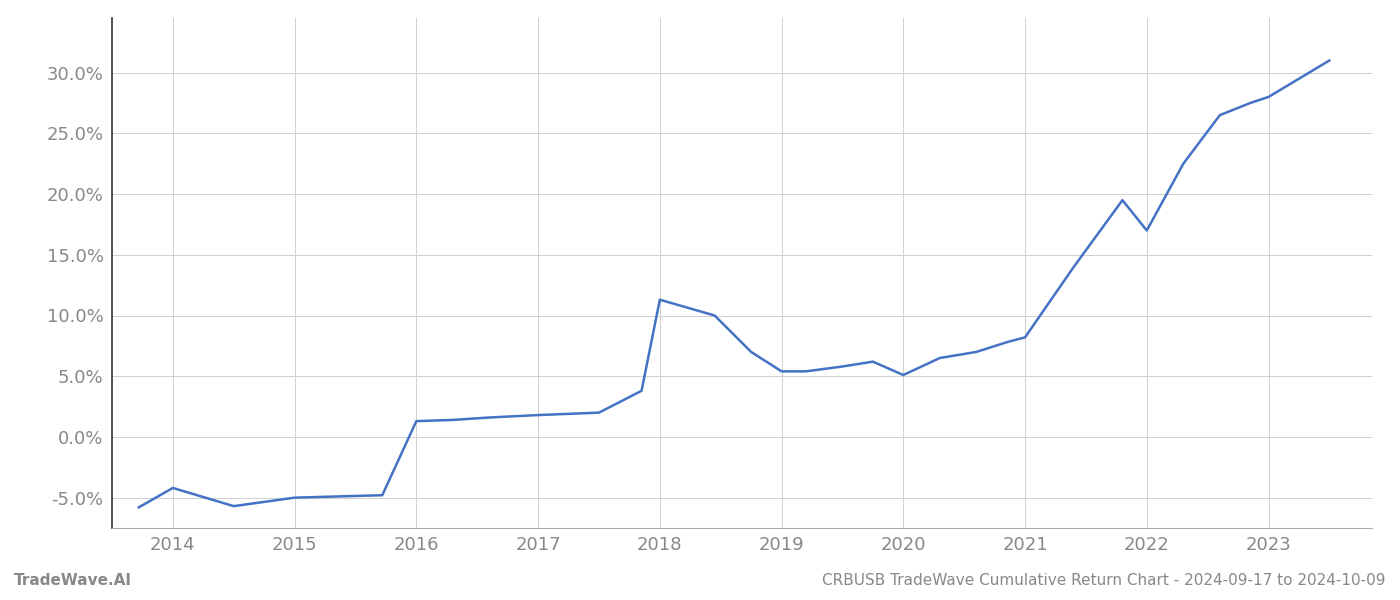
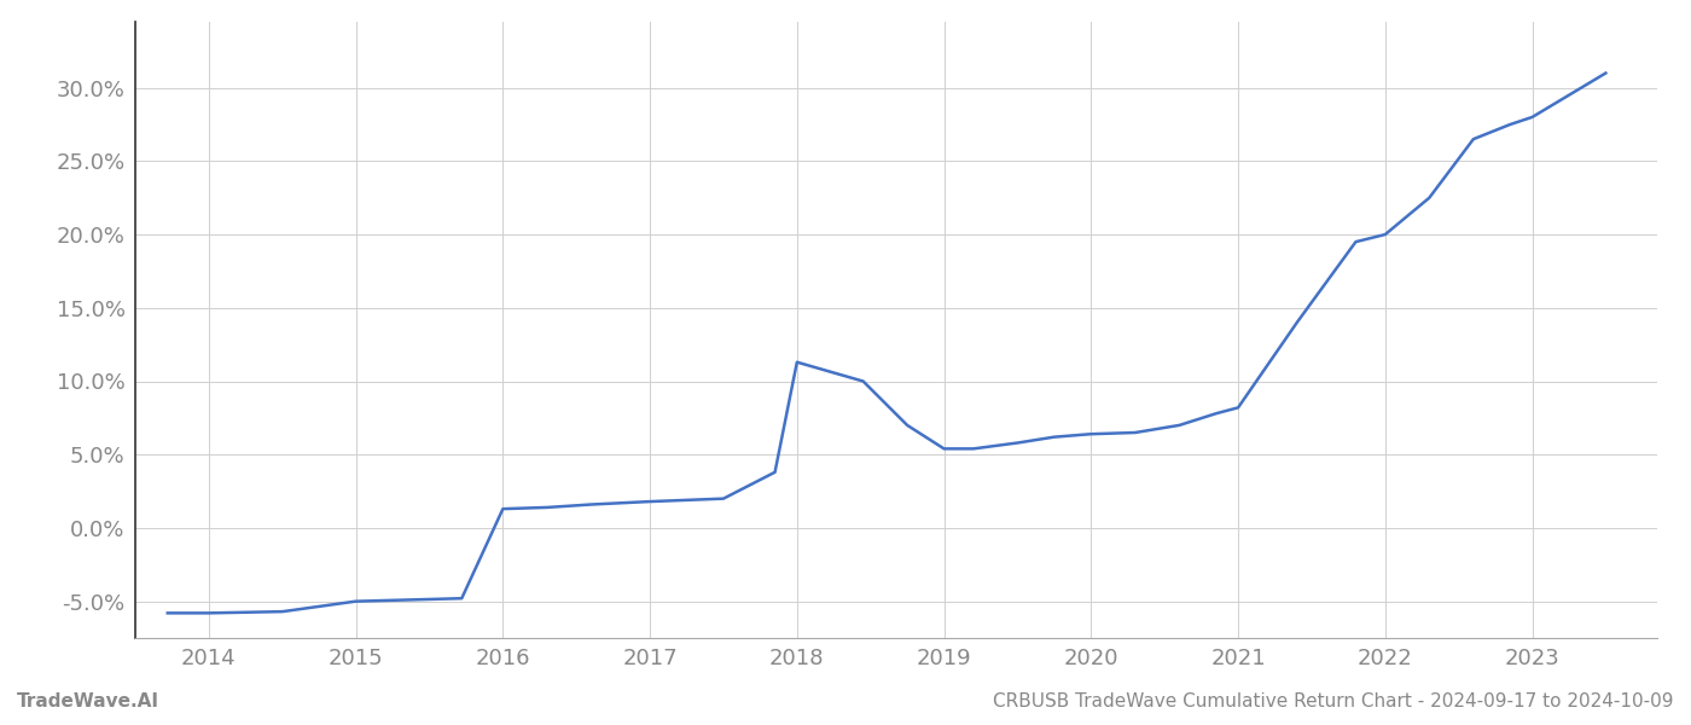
2014: -4.2% -> -5.8%
2020: 5.1% -> 6.4%
2022: 17.0% -> 20.0%
